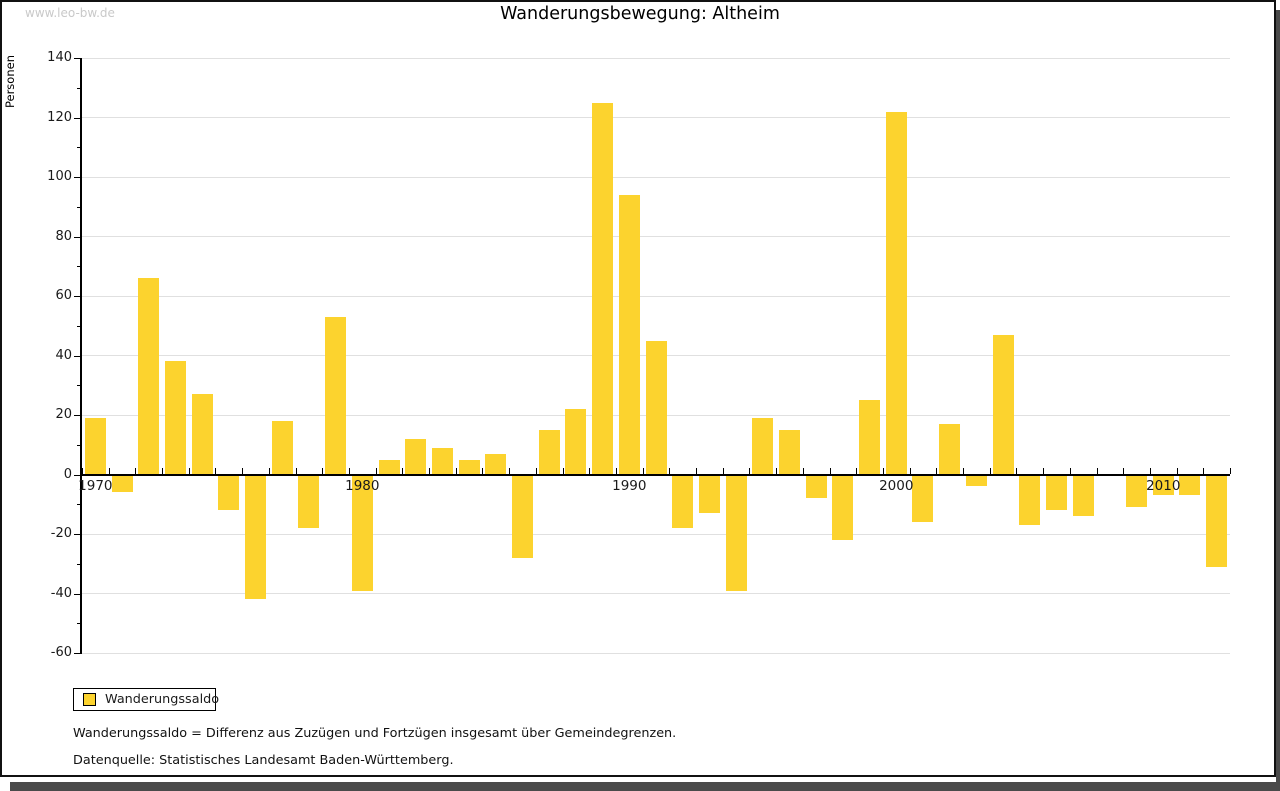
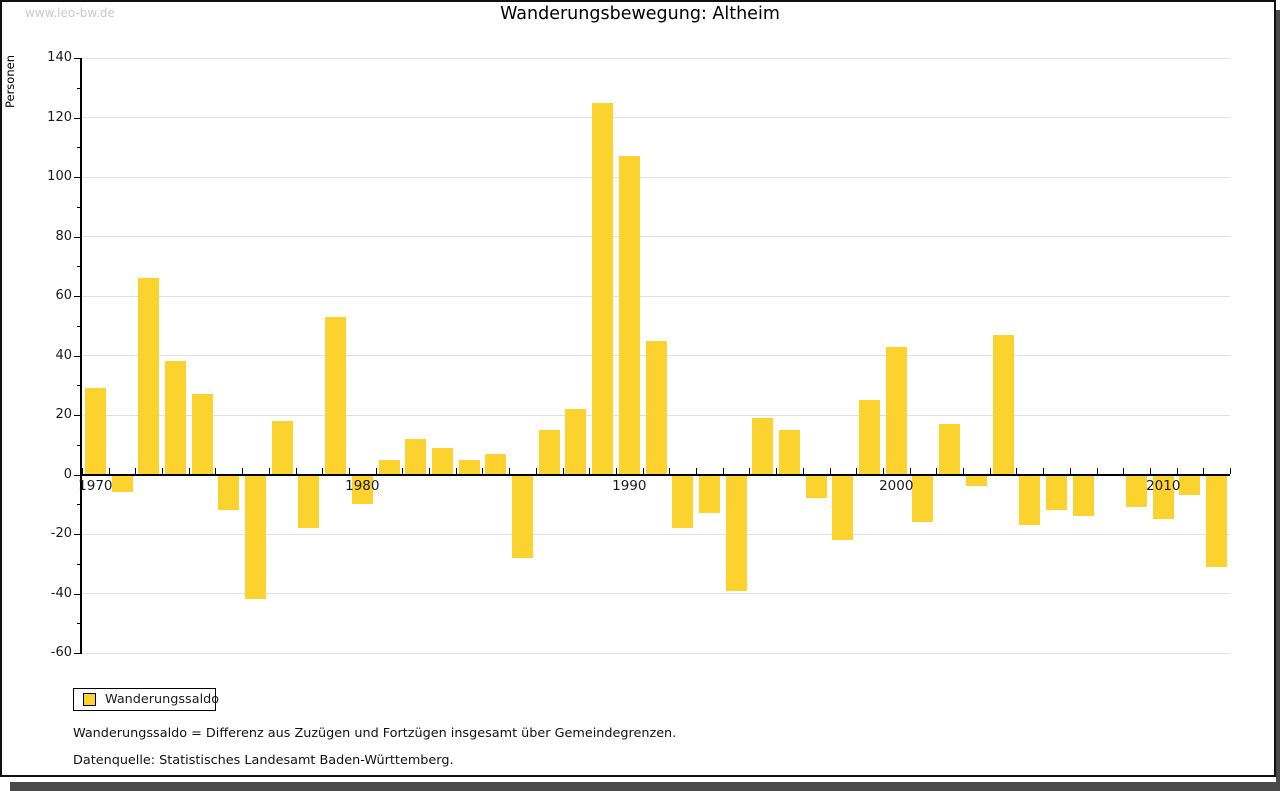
1970: 19 -> 29
1980: -39 -> -10
1990: 94 -> 107
2000: 122 -> 43
2010: -7 -> -15
